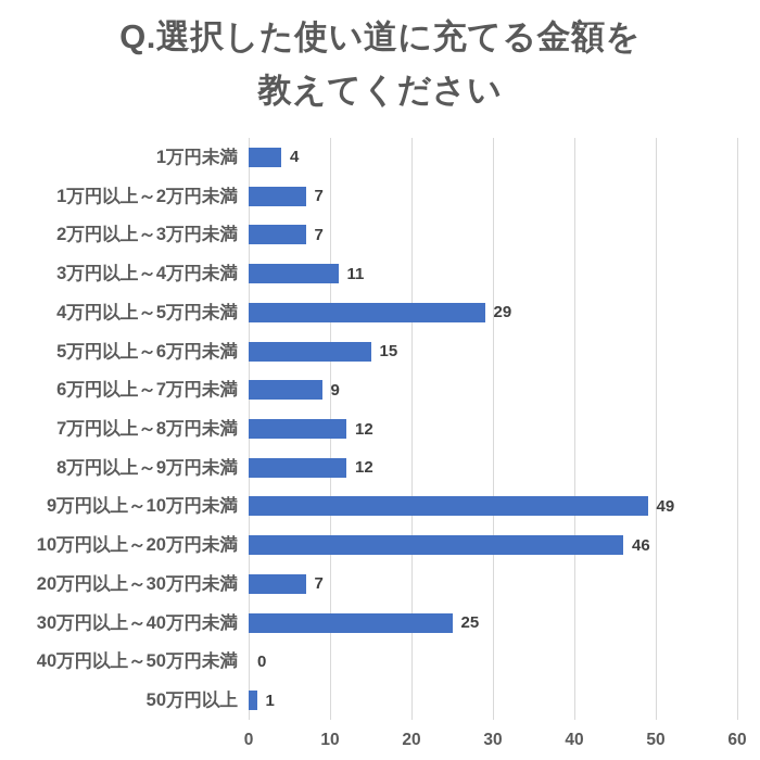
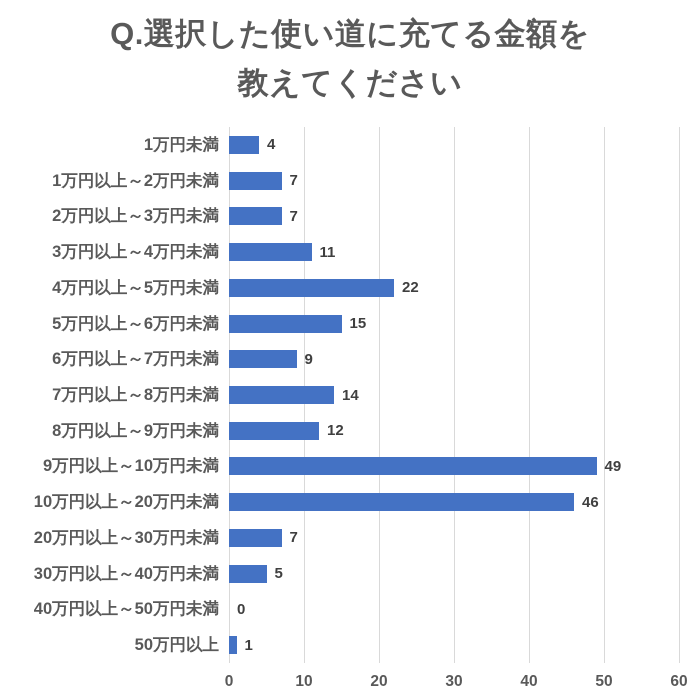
4万円以上～5万円未満: 29 -> 22
7万円以上～8万円未満: 12 -> 14
30万円以上～40万円未満: 25 -> 5
